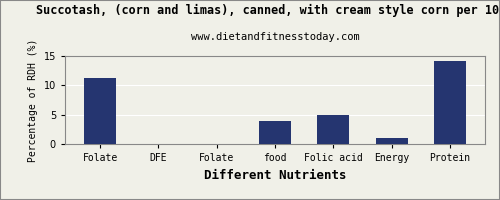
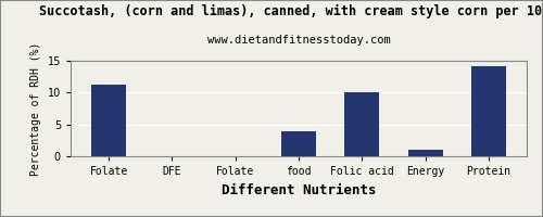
Folic acid: 5.0 -> 10.0
